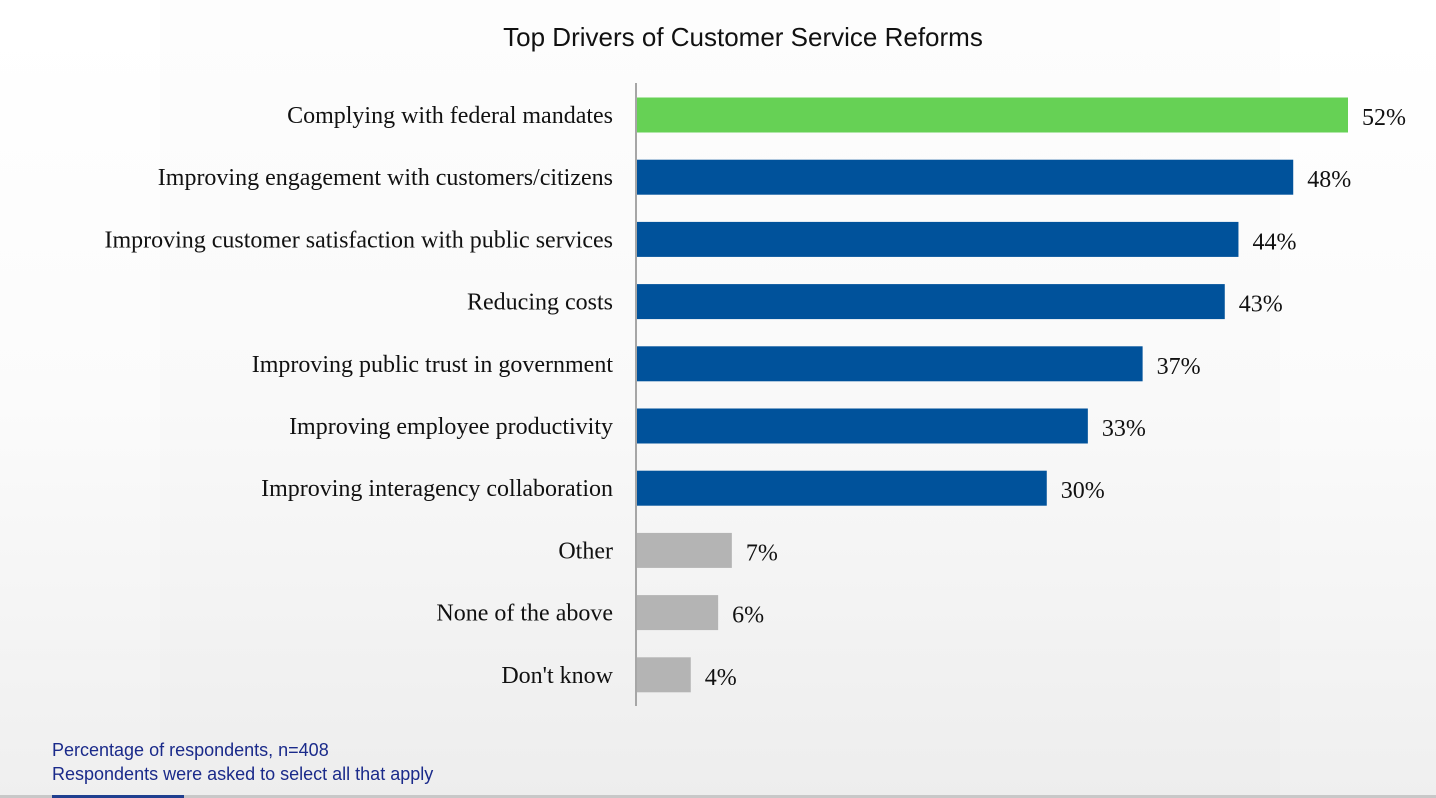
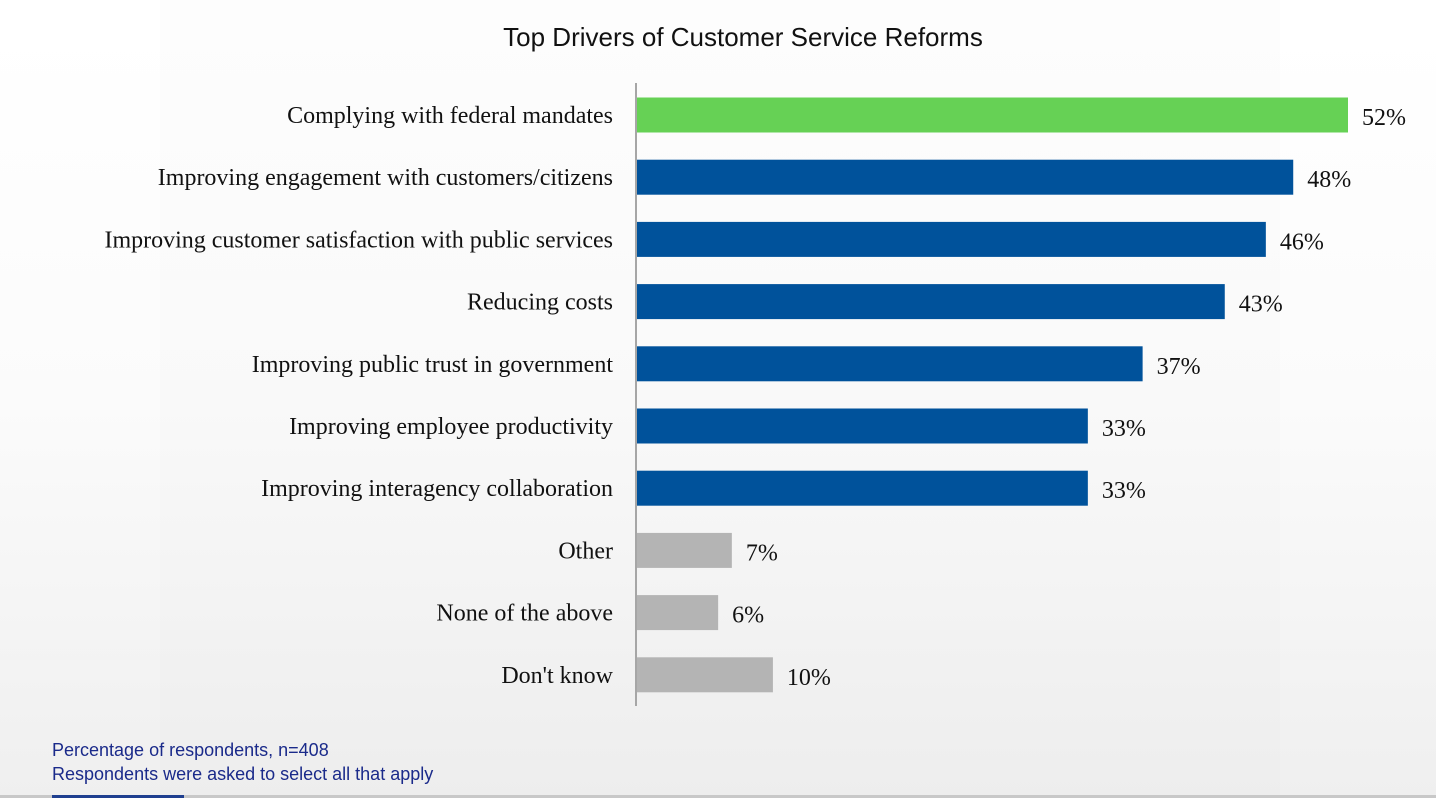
Improving customer satisfaction with public services: 44% -> 46%
Improving interagency collaboration: 30% -> 33%
Don't know: 4% -> 10%
